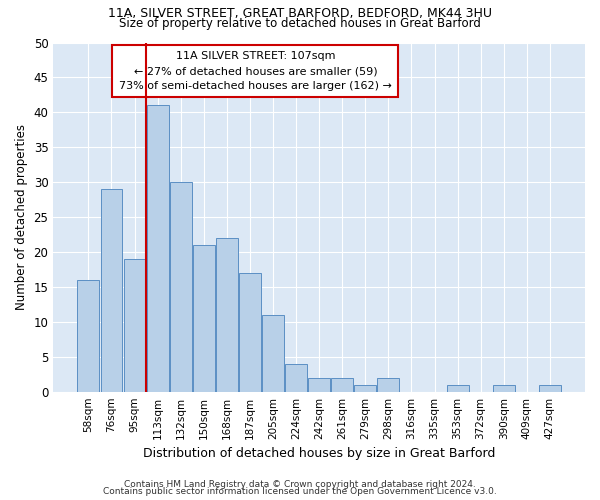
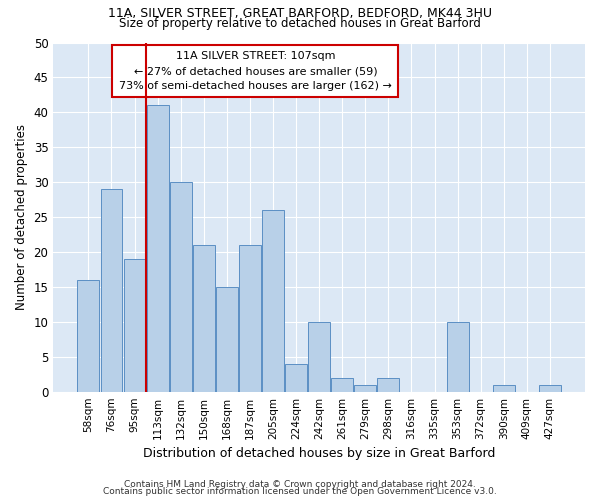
168sqm: 22 -> 15
187sqm: 17 -> 21
205sqm: 11 -> 26
242sqm: 2 -> 10
353sqm: 1 -> 10
